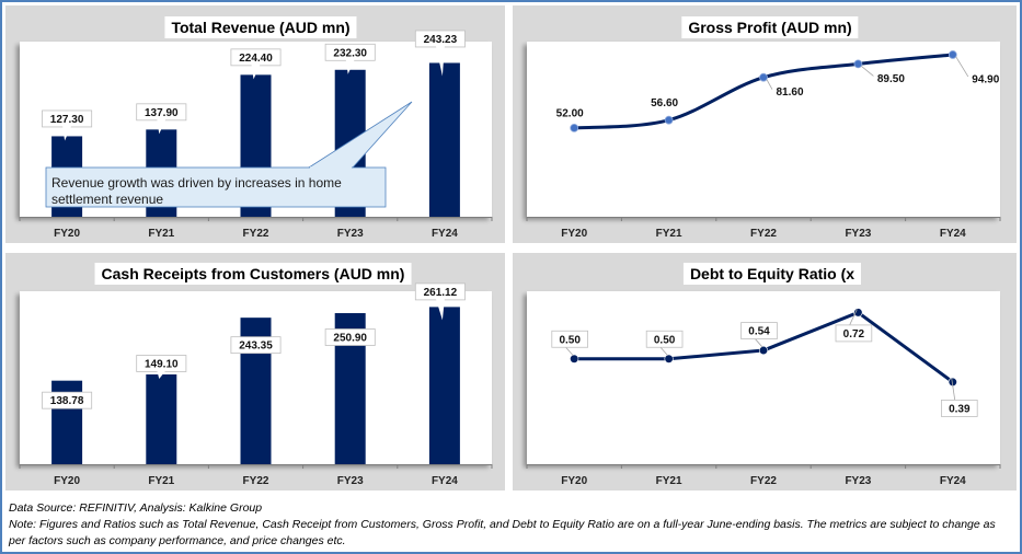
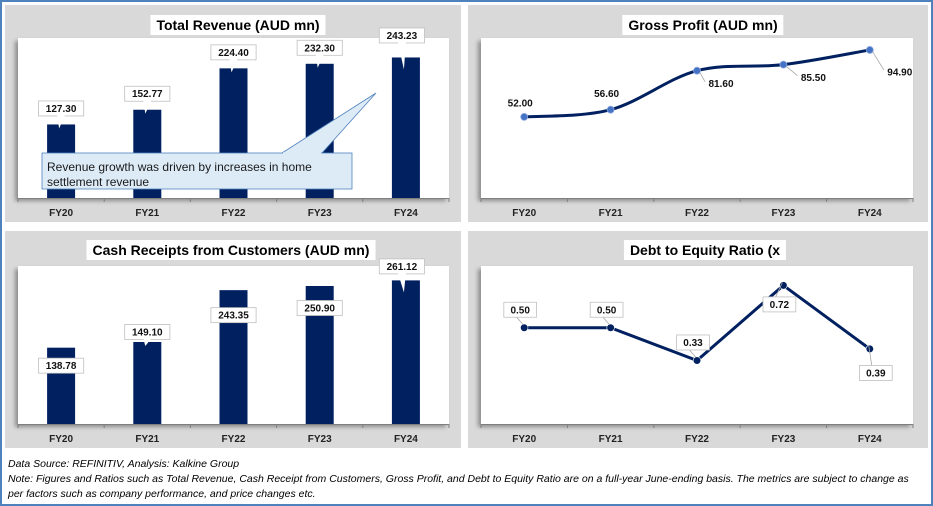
Total Revenue (AUD mn)/FY21: 137.90 -> 152.77
Gross Profit (AUD mn)/FY23: 89.50 -> 85.50
Debt to Equity Ratio (x/FY22: 0.54 -> 0.33
